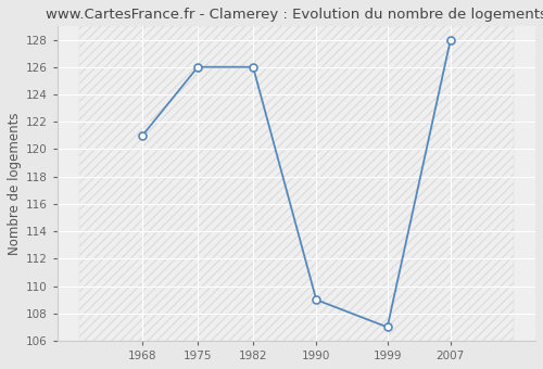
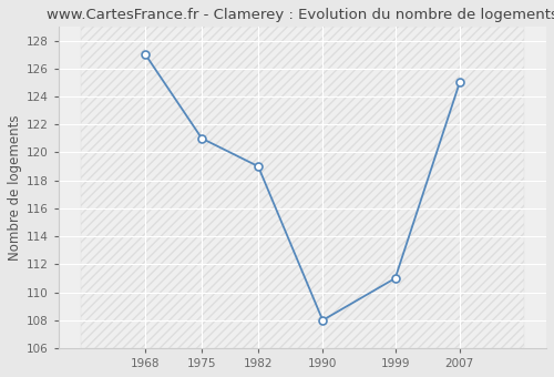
1968: 121 -> 127
1975: 126 -> 121
1982: 126 -> 119
1990: 109 -> 108
1999: 107 -> 111
2007: 128 -> 125
